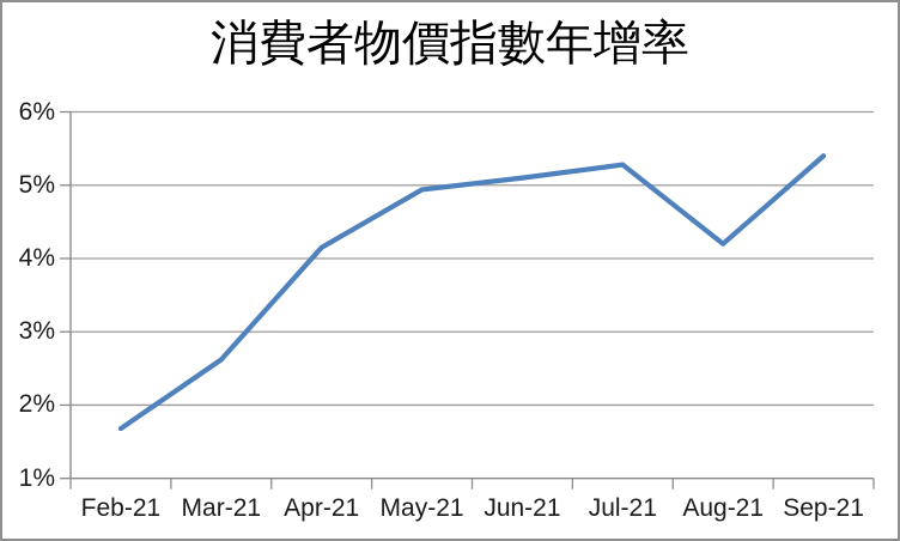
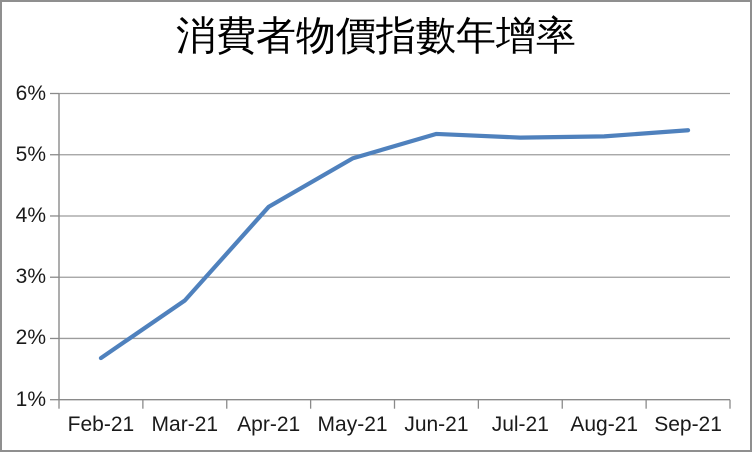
Jun-21: 5.1% -> 5.3%
Aug-21: 4.2% -> 5.3%
